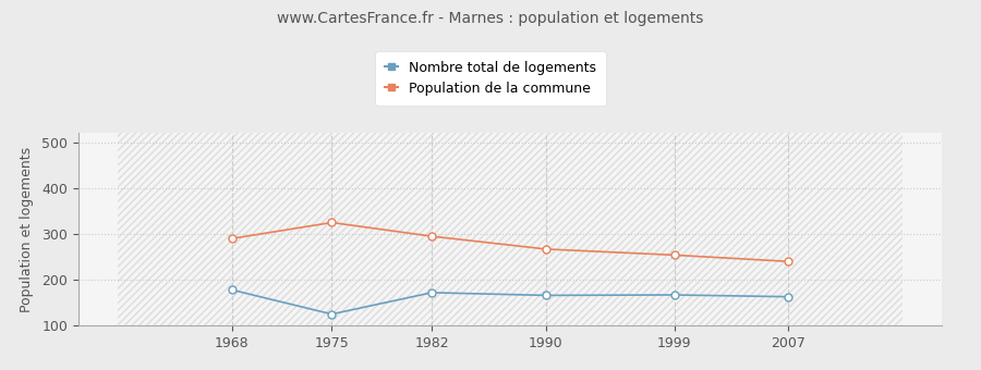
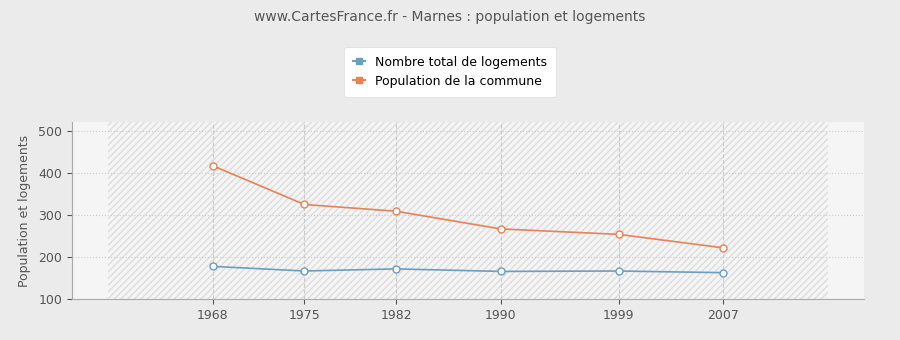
Population de la commune/1968: 290 -> 417
Nombre total de logements/1975: 125 -> 167
Population de la commune/1982: 295 -> 309
Population de la commune/2007: 240 -> 222
